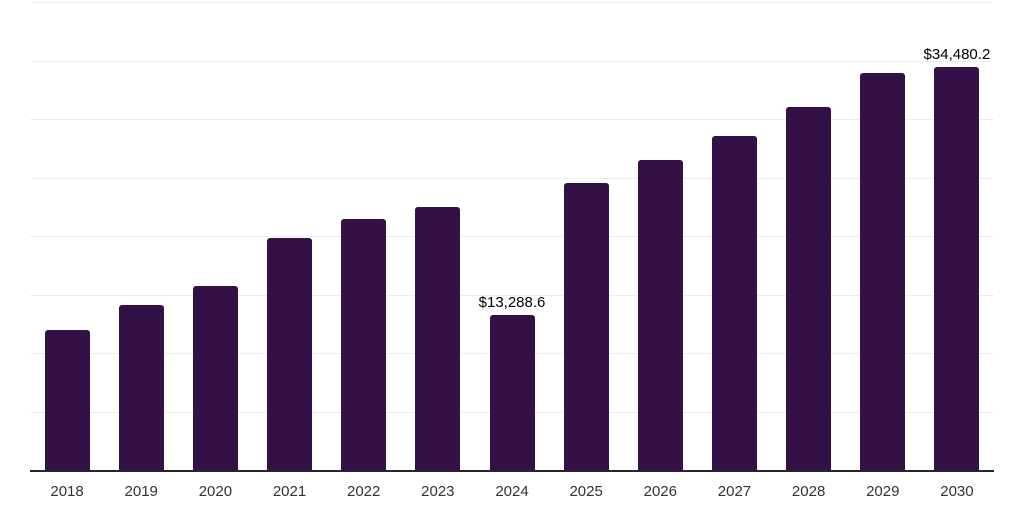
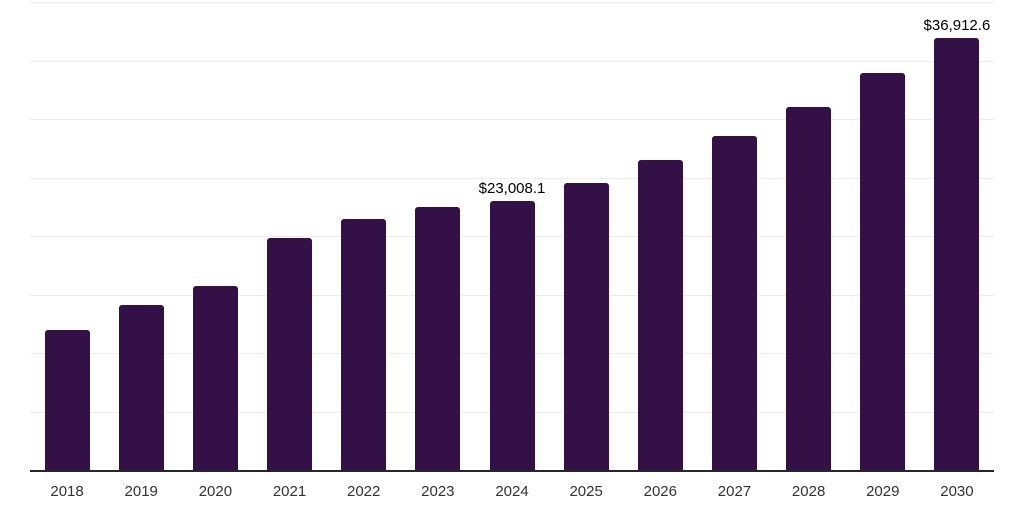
2024: $13,288.6 -> $23,008.1
2030: $34,480.2 -> $36,912.6
